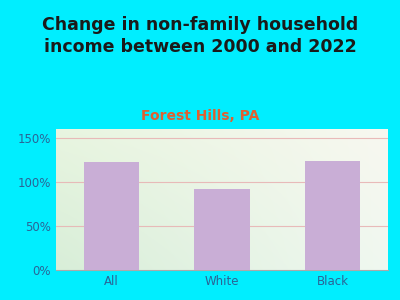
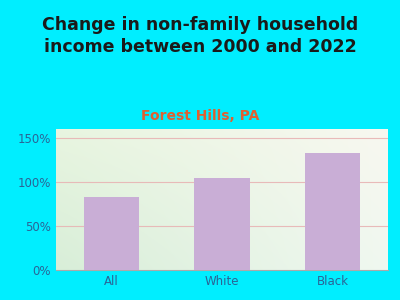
All: 122% -> 83%
White: 92% -> 104%
Black: 124% -> 133%
